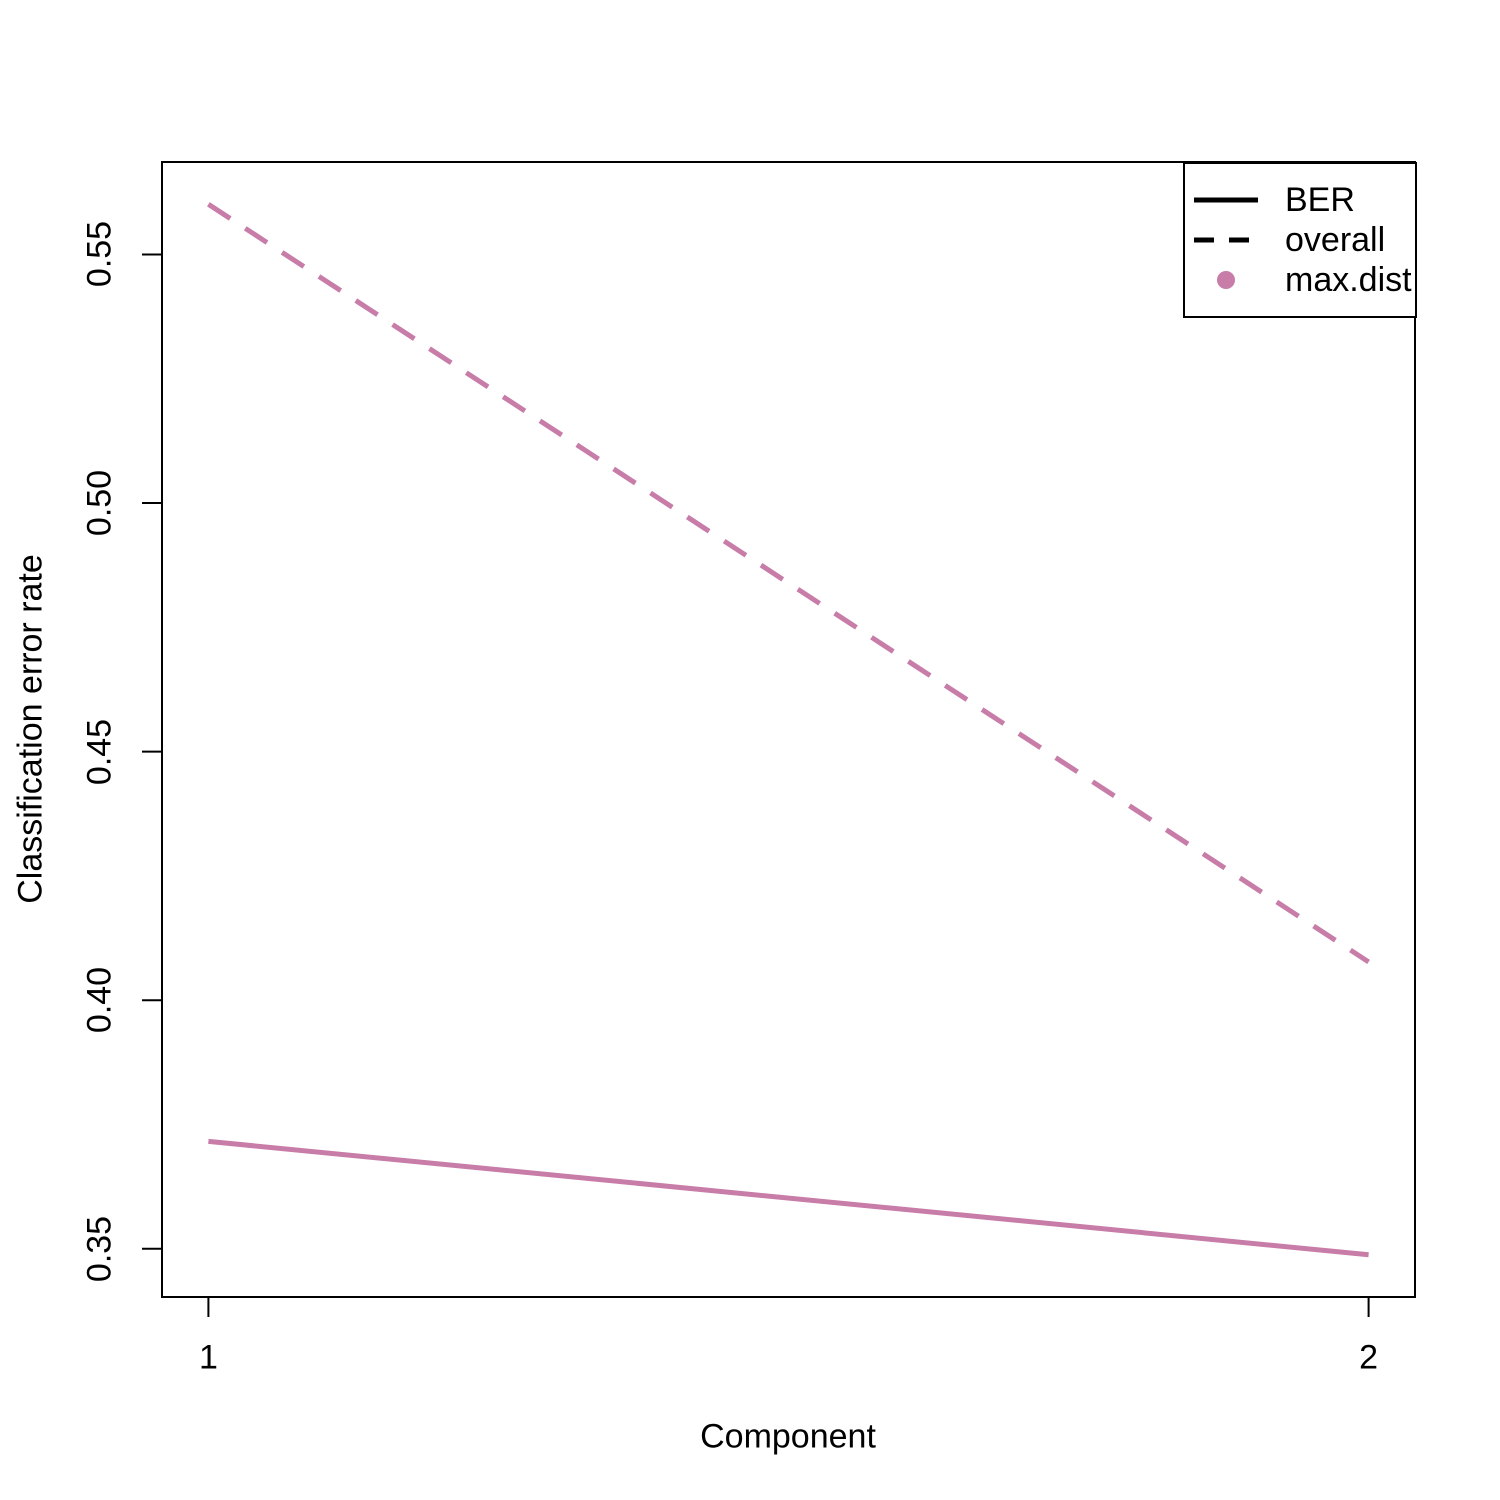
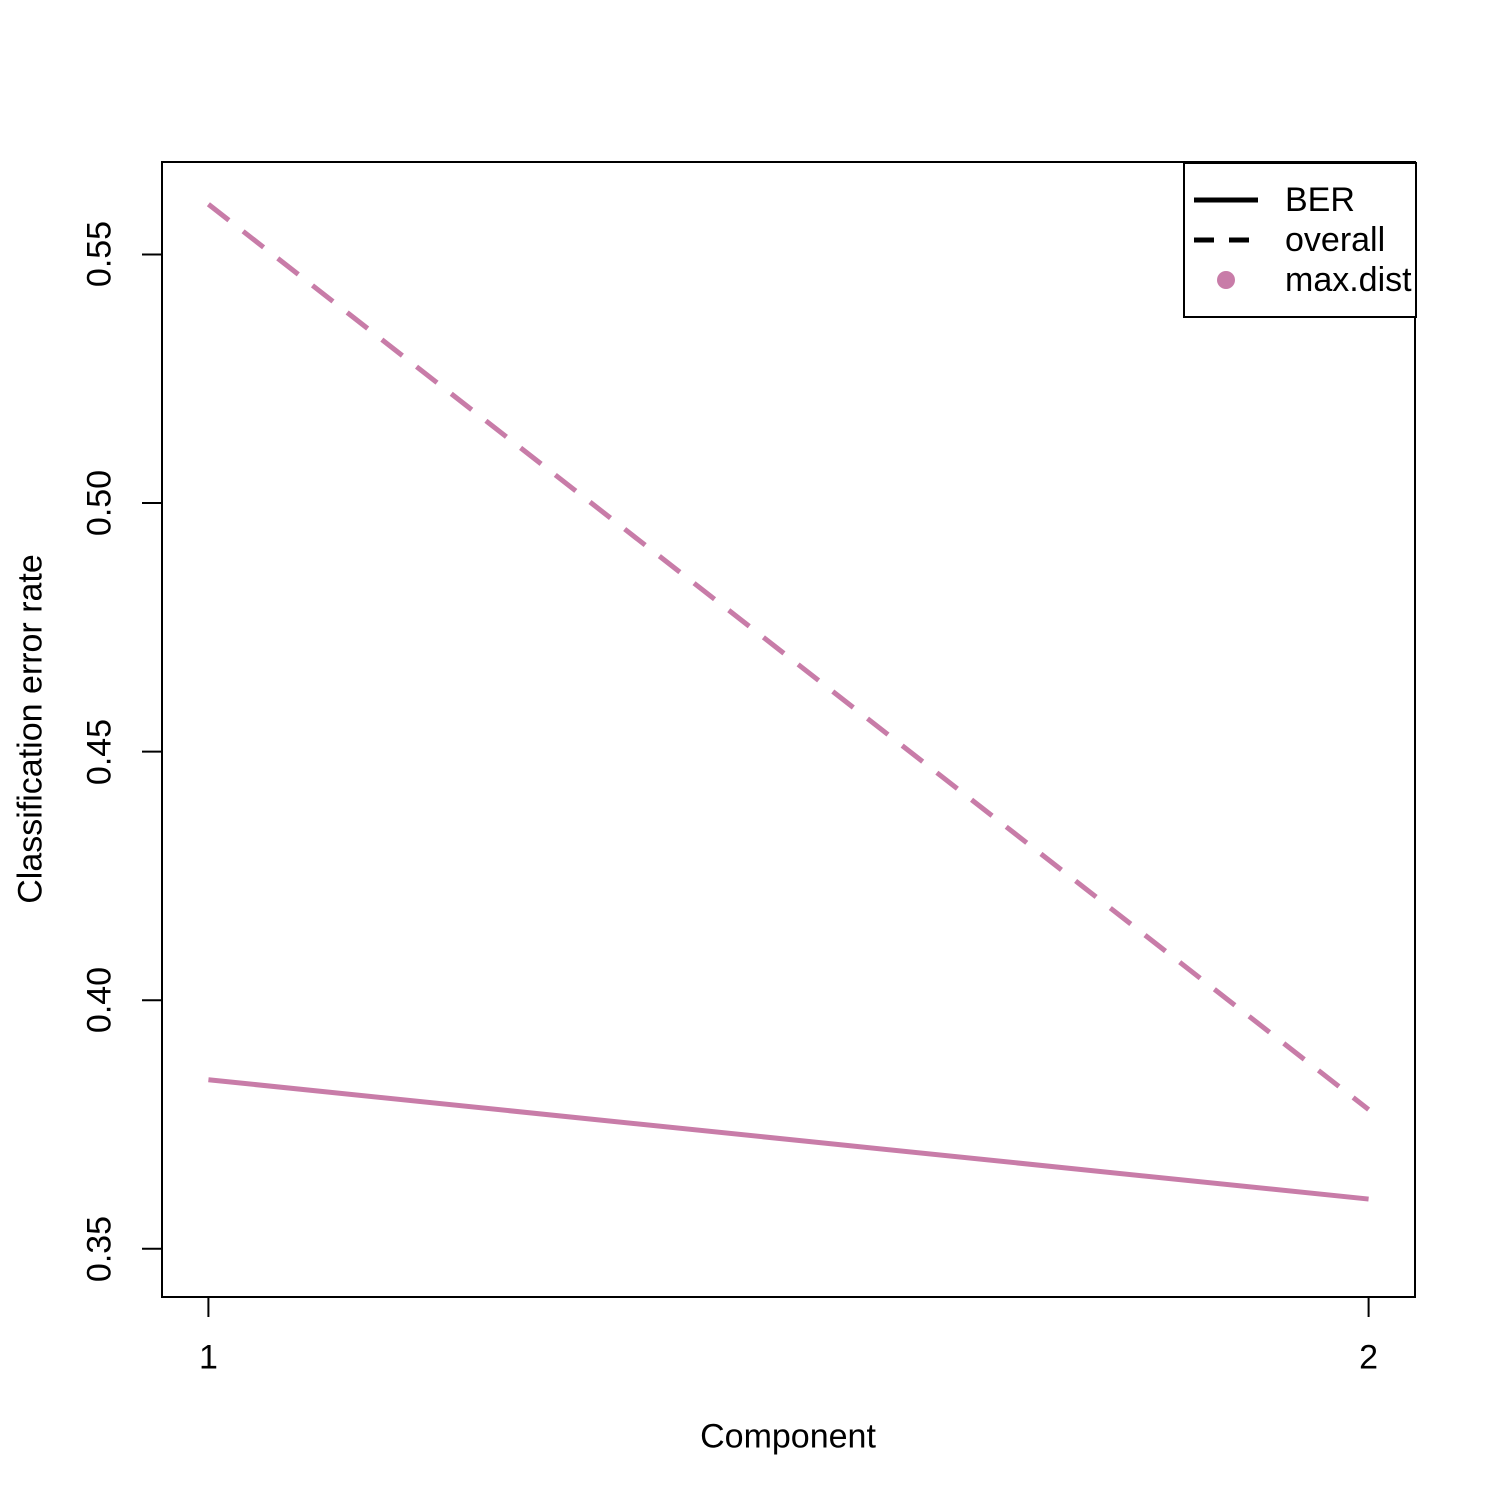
BER/1: 0.372 -> 0.384
BER/2: 0.349 -> 0.360
overall/2: 0.408 -> 0.378
